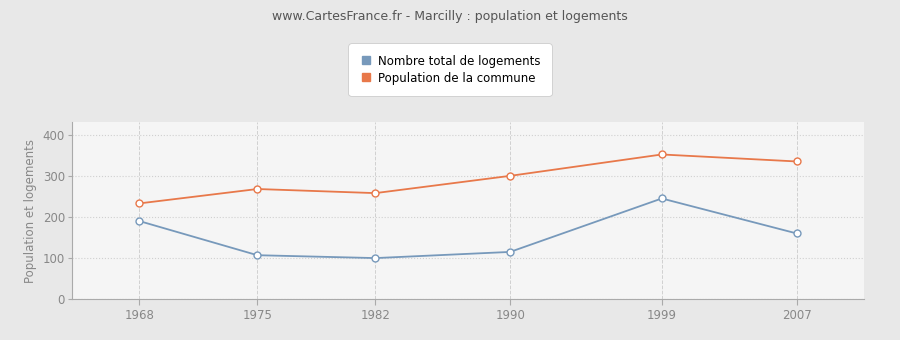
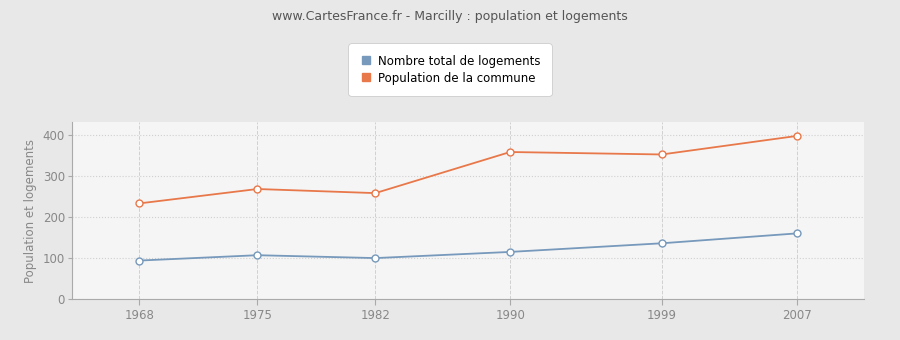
Nombre total de logements/1968: 190 -> 94
Population de la commune/1990: 300 -> 358
Nombre total de logements/1999: 245 -> 136
Population de la commune/2007: 335 -> 397
